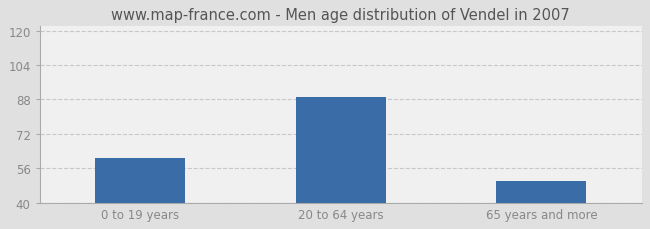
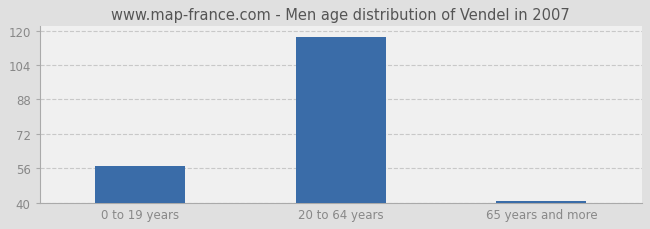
0 to 19 years: 61 -> 57
20 to 64 years: 89 -> 117
65 years and more: 50 -> 41
